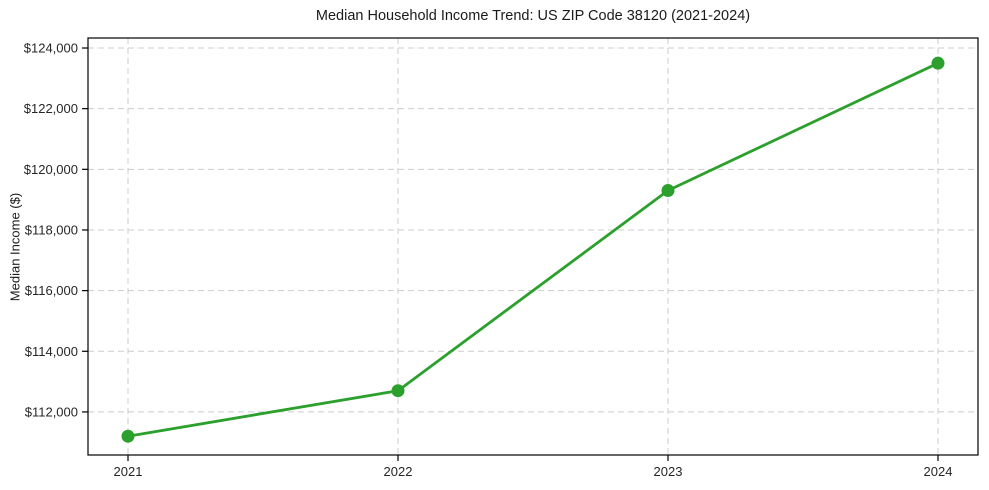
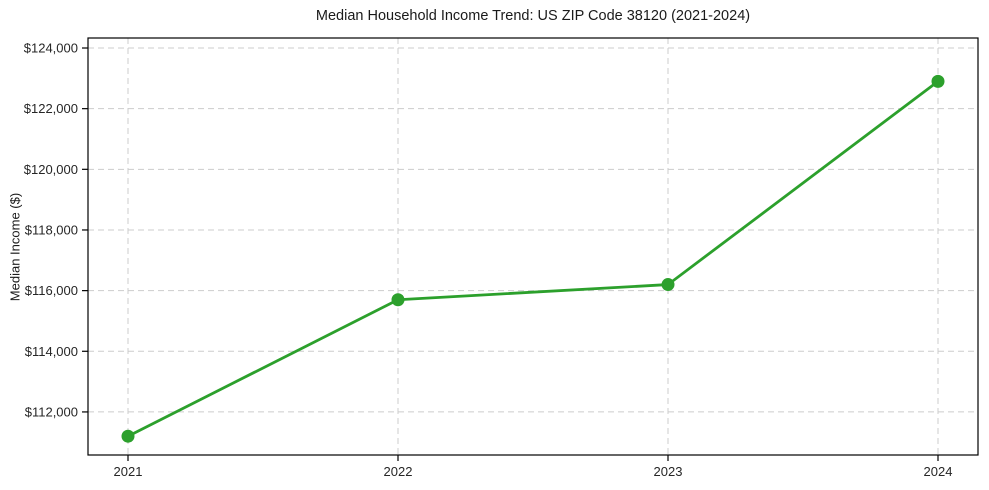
2022: $112700 -> $115700
2023: $119300 -> $116200
2024: $123500 -> $122900
